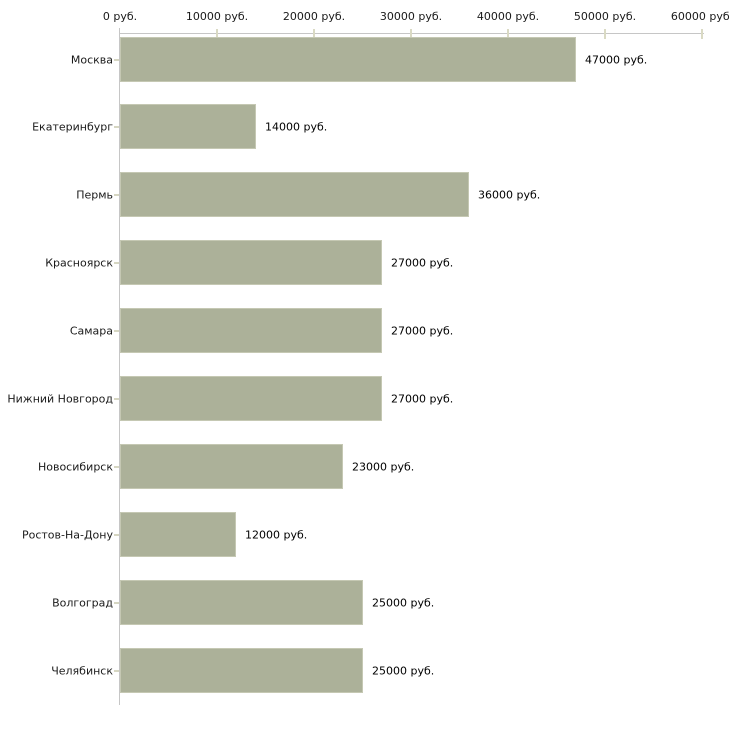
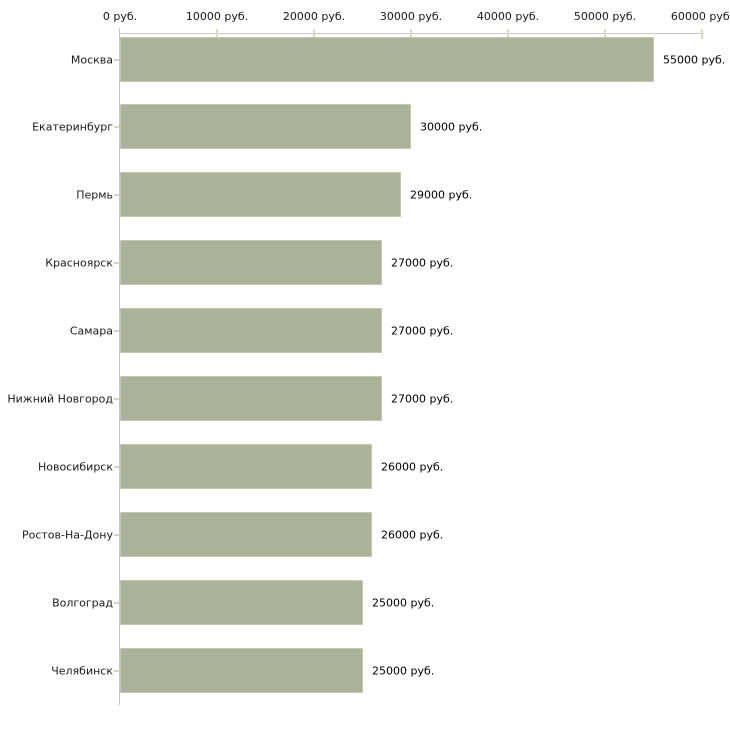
Москва: 47000 -> 55000
Екатеринбург: 14000 -> 30000
Пермь: 36000 -> 29000
Новосибирск: 23000 -> 26000
Ростов-На-Дону: 12000 -> 26000
